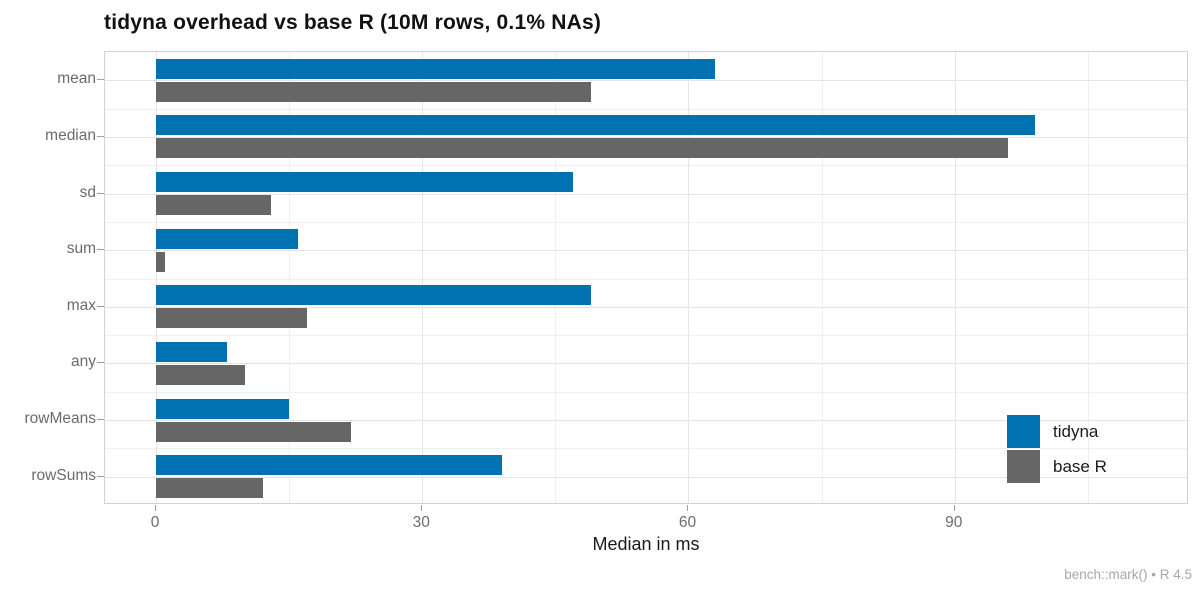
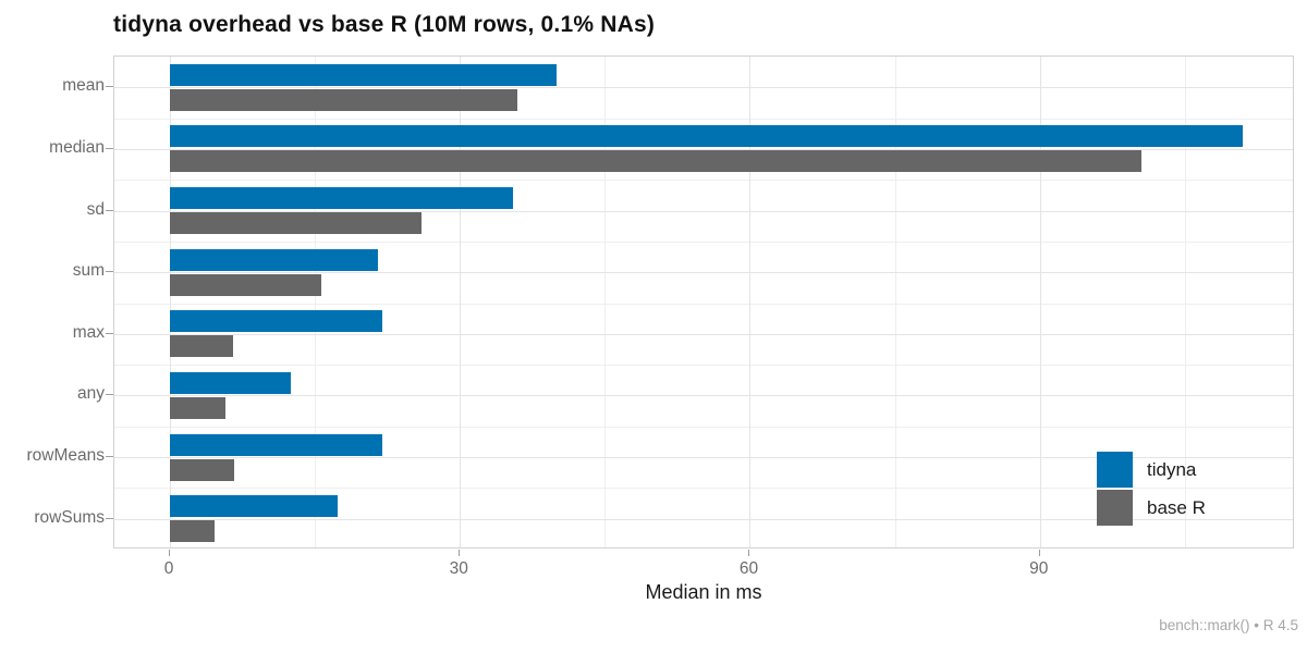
tidyna/mean: 63 -> 40
base R/mean: 49 -> 36
tidyna/median: 99 -> 111
base R/median: 96 -> 100
tidyna/sd: 47 -> 36
base R/sd: 13 -> 26
tidyna/sum: 16 -> 22
base R/sum: 1 -> 16
tidyna/max: 49 -> 22
base R/max: 17 -> 6
tidyna/any: 8 -> 12
base R/any: 10 -> 6
tidyna/rowMeans: 15 -> 22
base R/rowMeans: 22 -> 7
tidyna/rowSums: 39 -> 17
base R/rowSums: 12 -> 5
